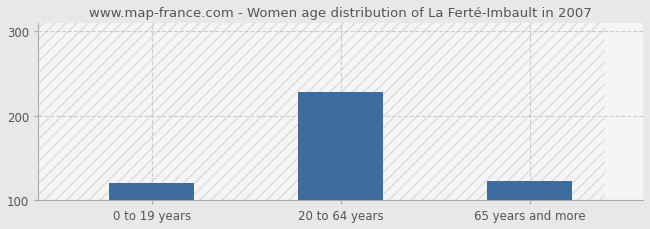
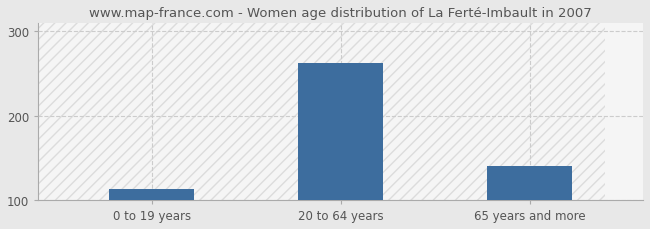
0 to 19 years: 120 -> 113
20 to 64 years: 228 -> 263
65 years and more: 122 -> 140
